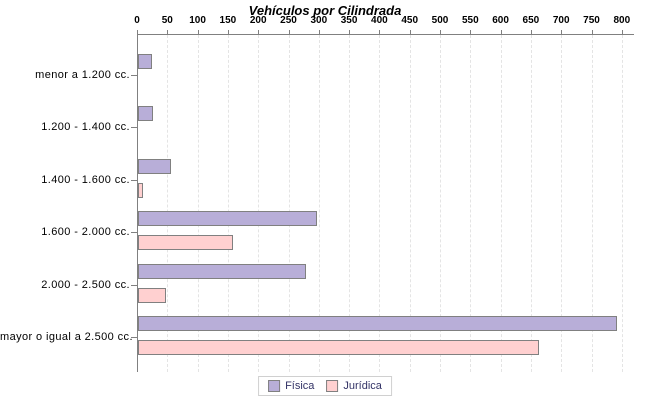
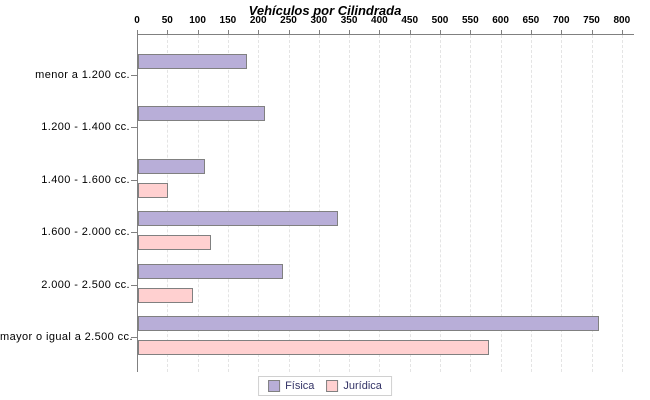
Física/menor a 1.200 cc.: 20 -> 180
Física/1.200 - 1.400 cc.: 20 -> 210
Física/1.400 - 1.600 cc.: 50 -> 110
Jurídica/1.400 - 1.600 cc.: 10 -> 50
Física/1.600 - 2.000 cc.: 300 -> 330
Jurídica/1.600 - 2.000 cc.: 160 -> 120
Física/2.000 - 2.500 cc.: 280 -> 240
Jurídica/2.000 - 2.500 cc.: 50 -> 90
Física/mayor o igual a 2.500 cc.: 790 -> 760
Jurídica/mayor o igual a 2.500 cc.: 660 -> 580
